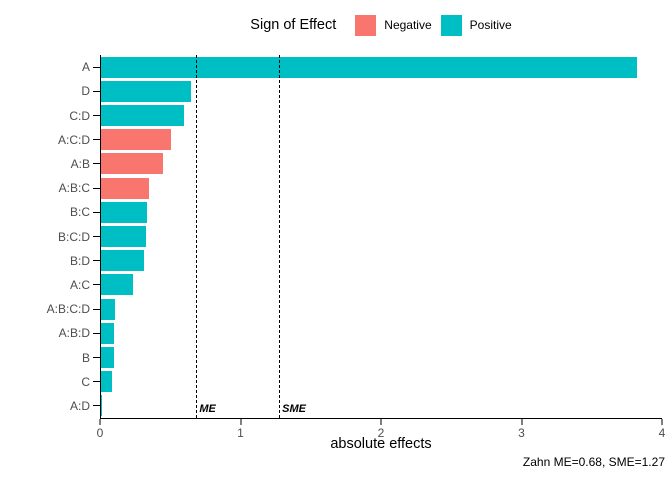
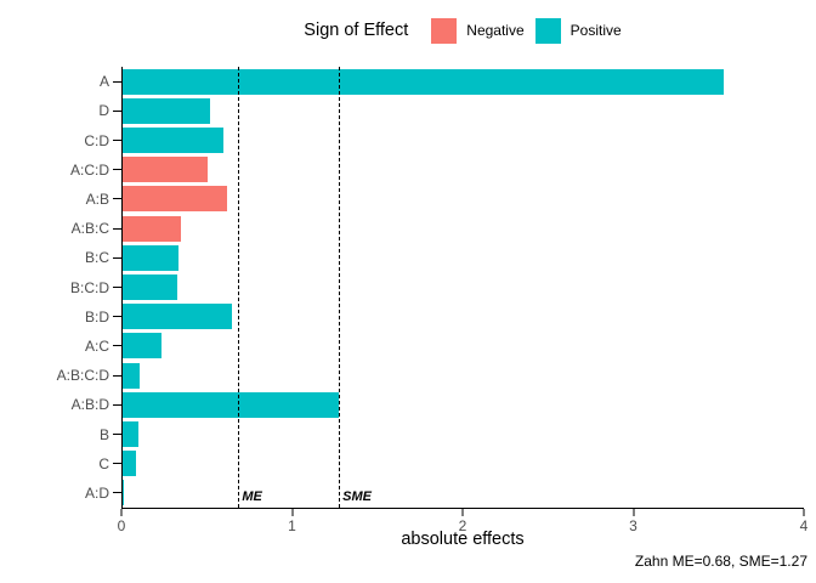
A: 3.82 -> 3.53
D: 0.64 -> 0.51
A:B: 0.44 -> 0.61
B:D: 0.31 -> 0.64
A:B:D: 0.09 -> 1.27
